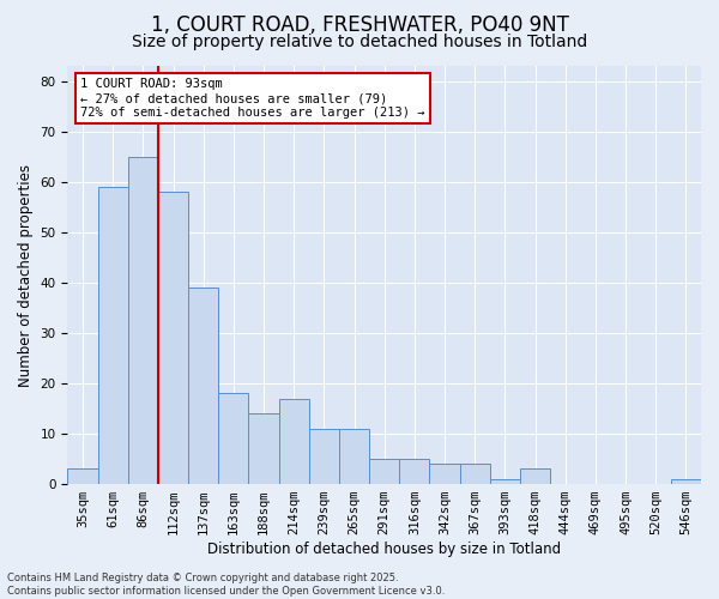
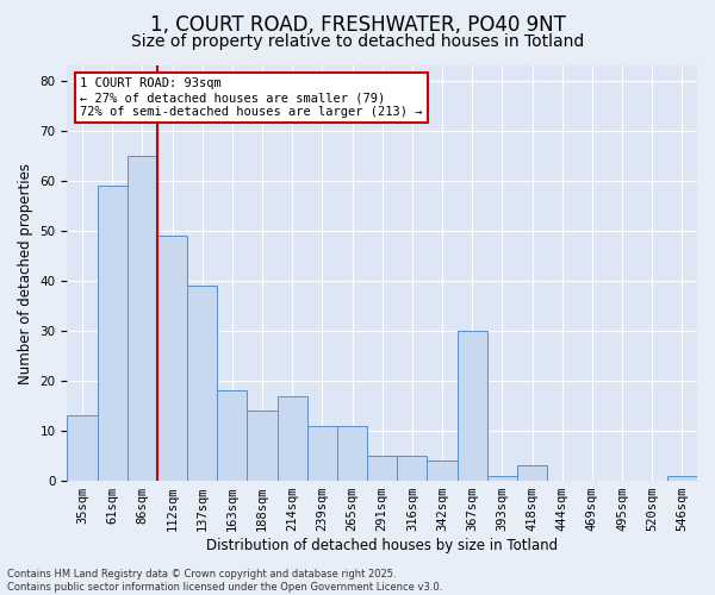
35sqm: 3 -> 13
112sqm: 58 -> 49
367sqm: 4 -> 30
